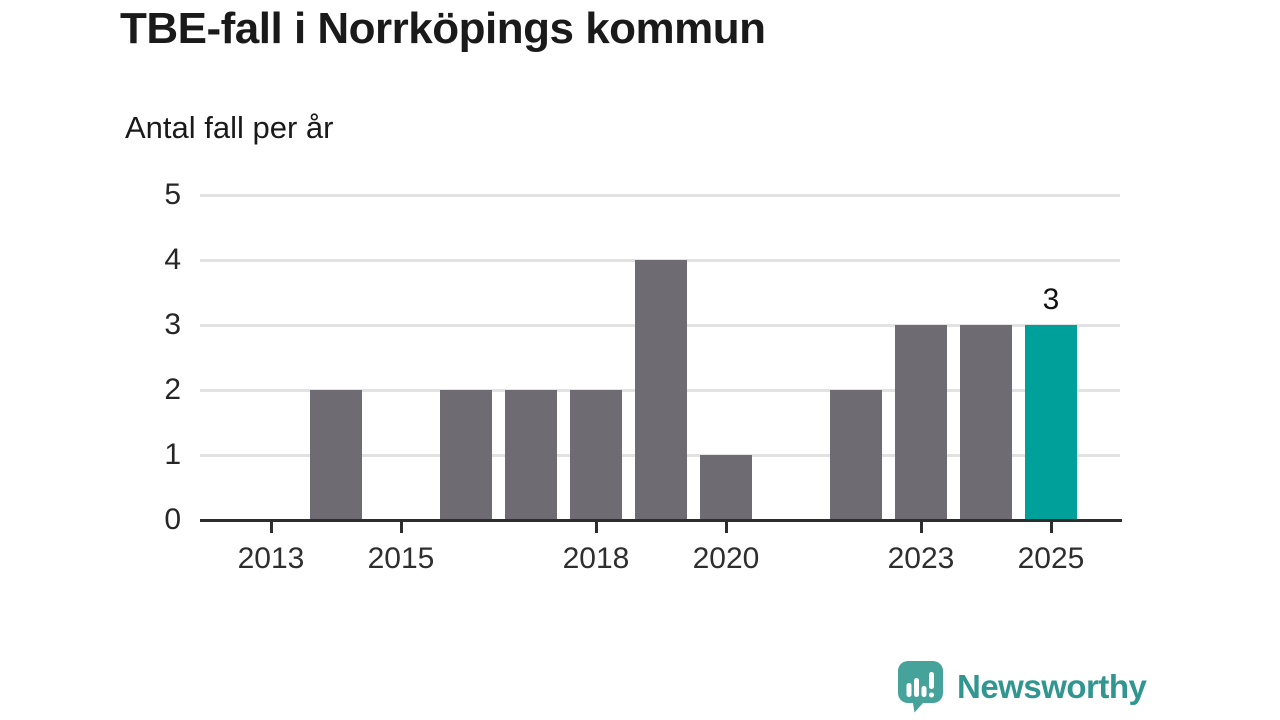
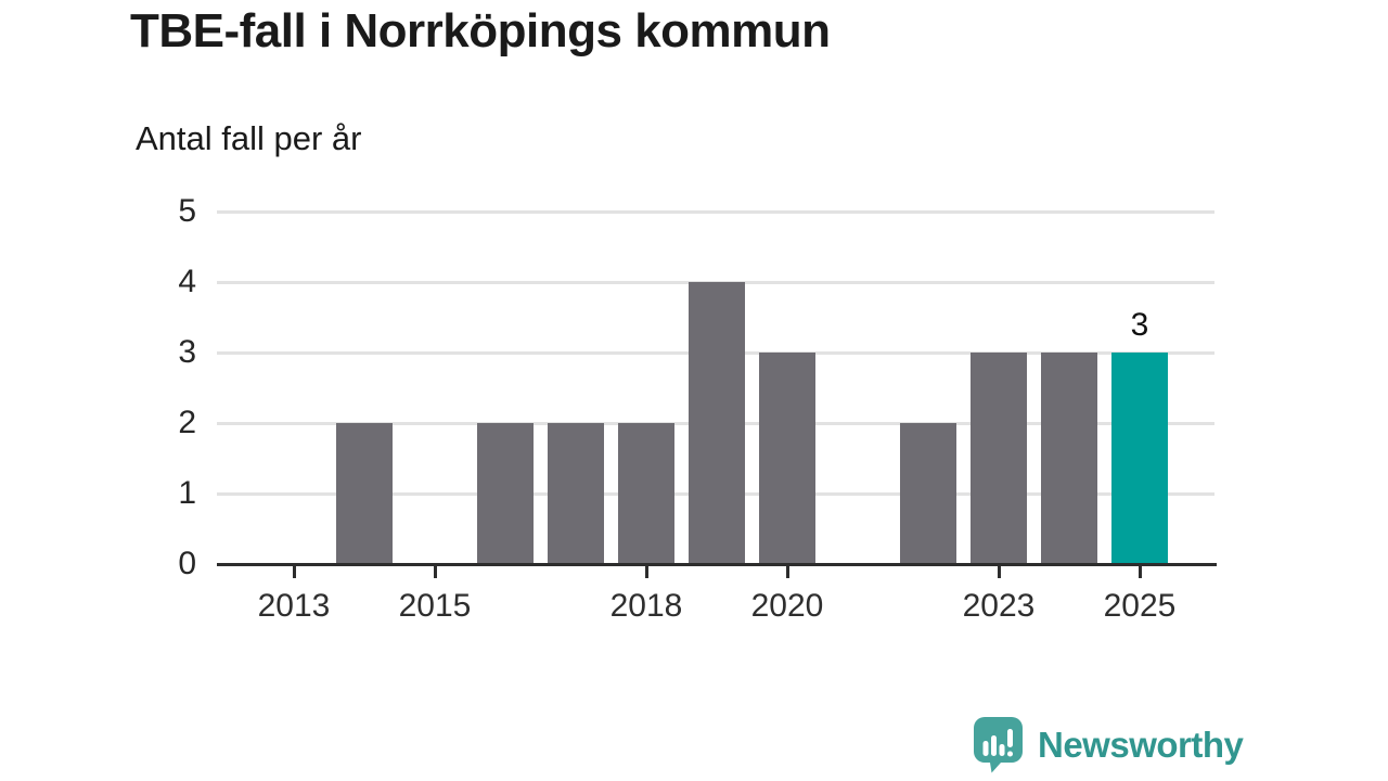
2020: 1 -> 3
